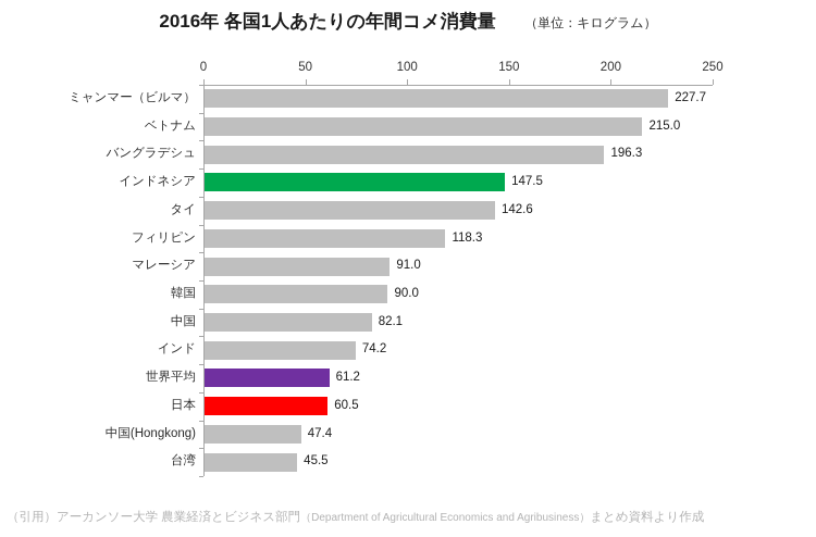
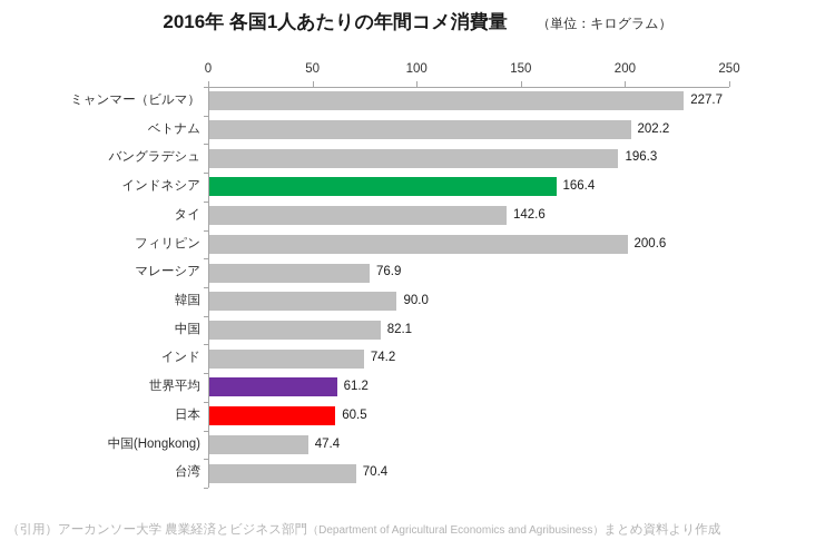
ベトナム: 215.0 -> 202.2
インドネシア: 147.5 -> 166.4
フィリピン: 118.3 -> 200.6
マレーシア: 91.0 -> 76.9
台湾: 45.5 -> 70.4
